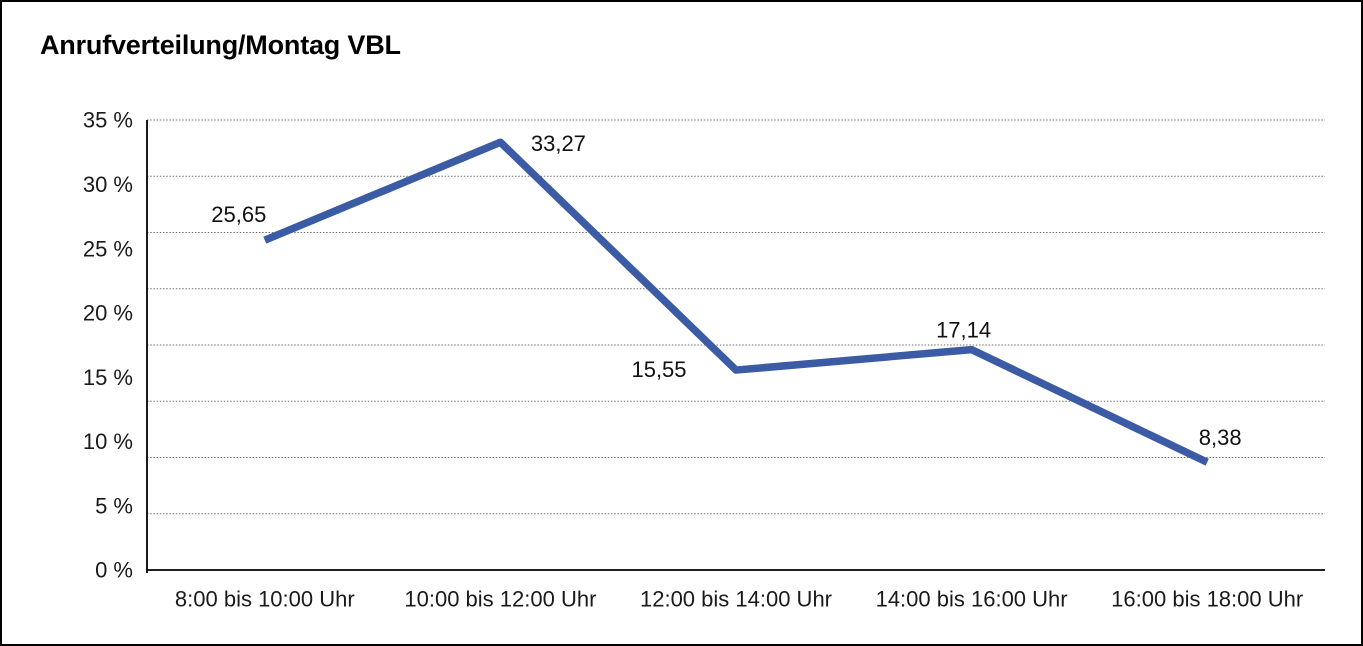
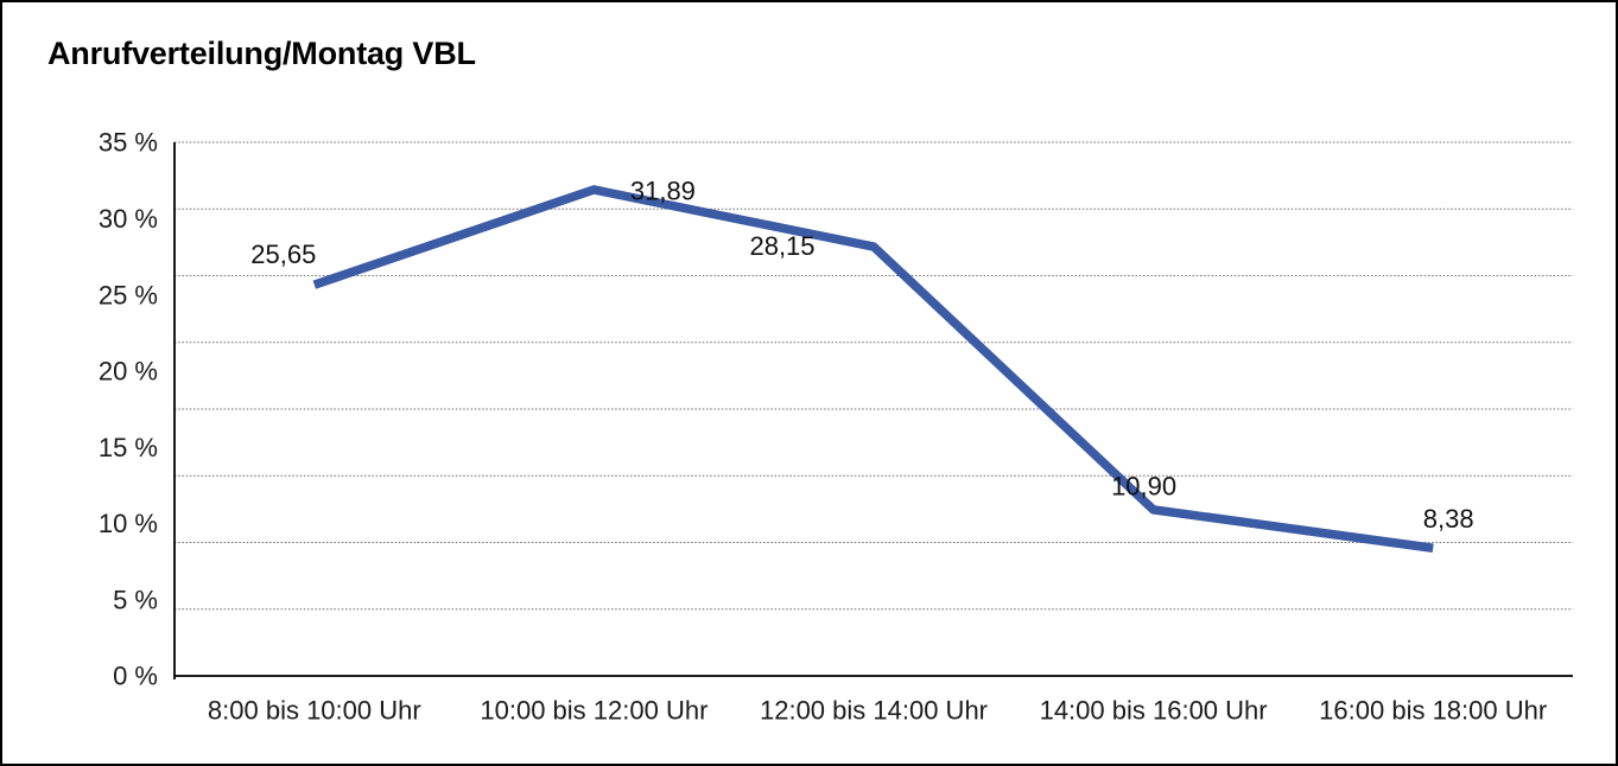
10:00 bis 12:00 Uhr: 33,27 -> 31,89
12:00 bis 14:00 Uhr: 15,55 -> 28,15
14:00 bis 16:00 Uhr: 17,14 -> 10,90
